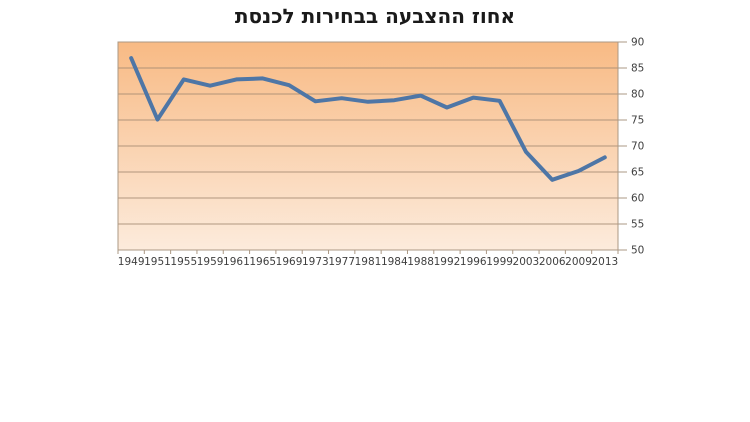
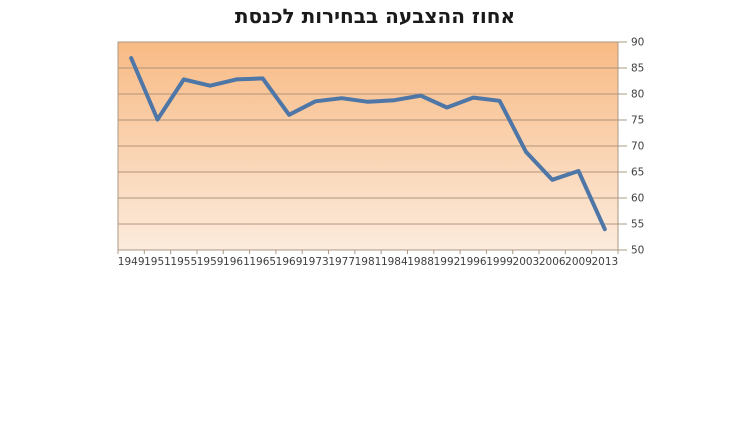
1969: 82 -> 76
2013: 68 -> 54
